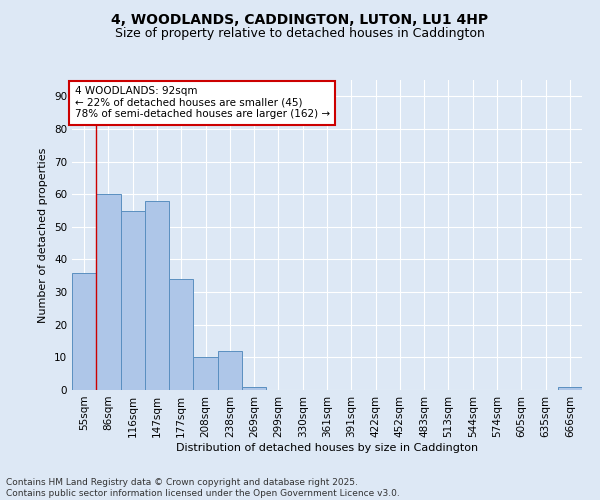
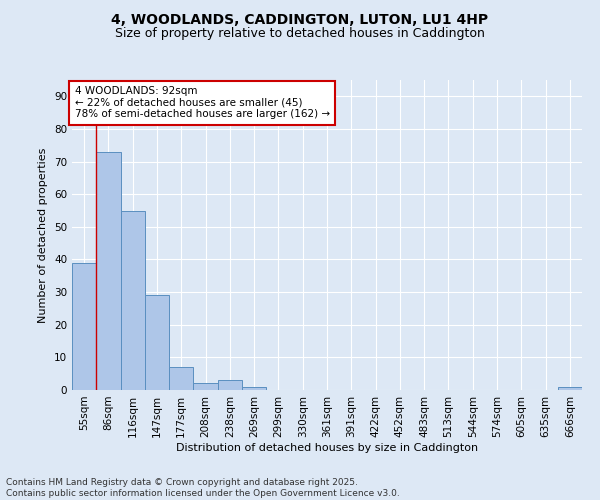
55sqm: 36 -> 39
86sqm: 60 -> 73
147sqm: 58 -> 29
177sqm: 34 -> 7
208sqm: 10 -> 2
238sqm: 12 -> 3
